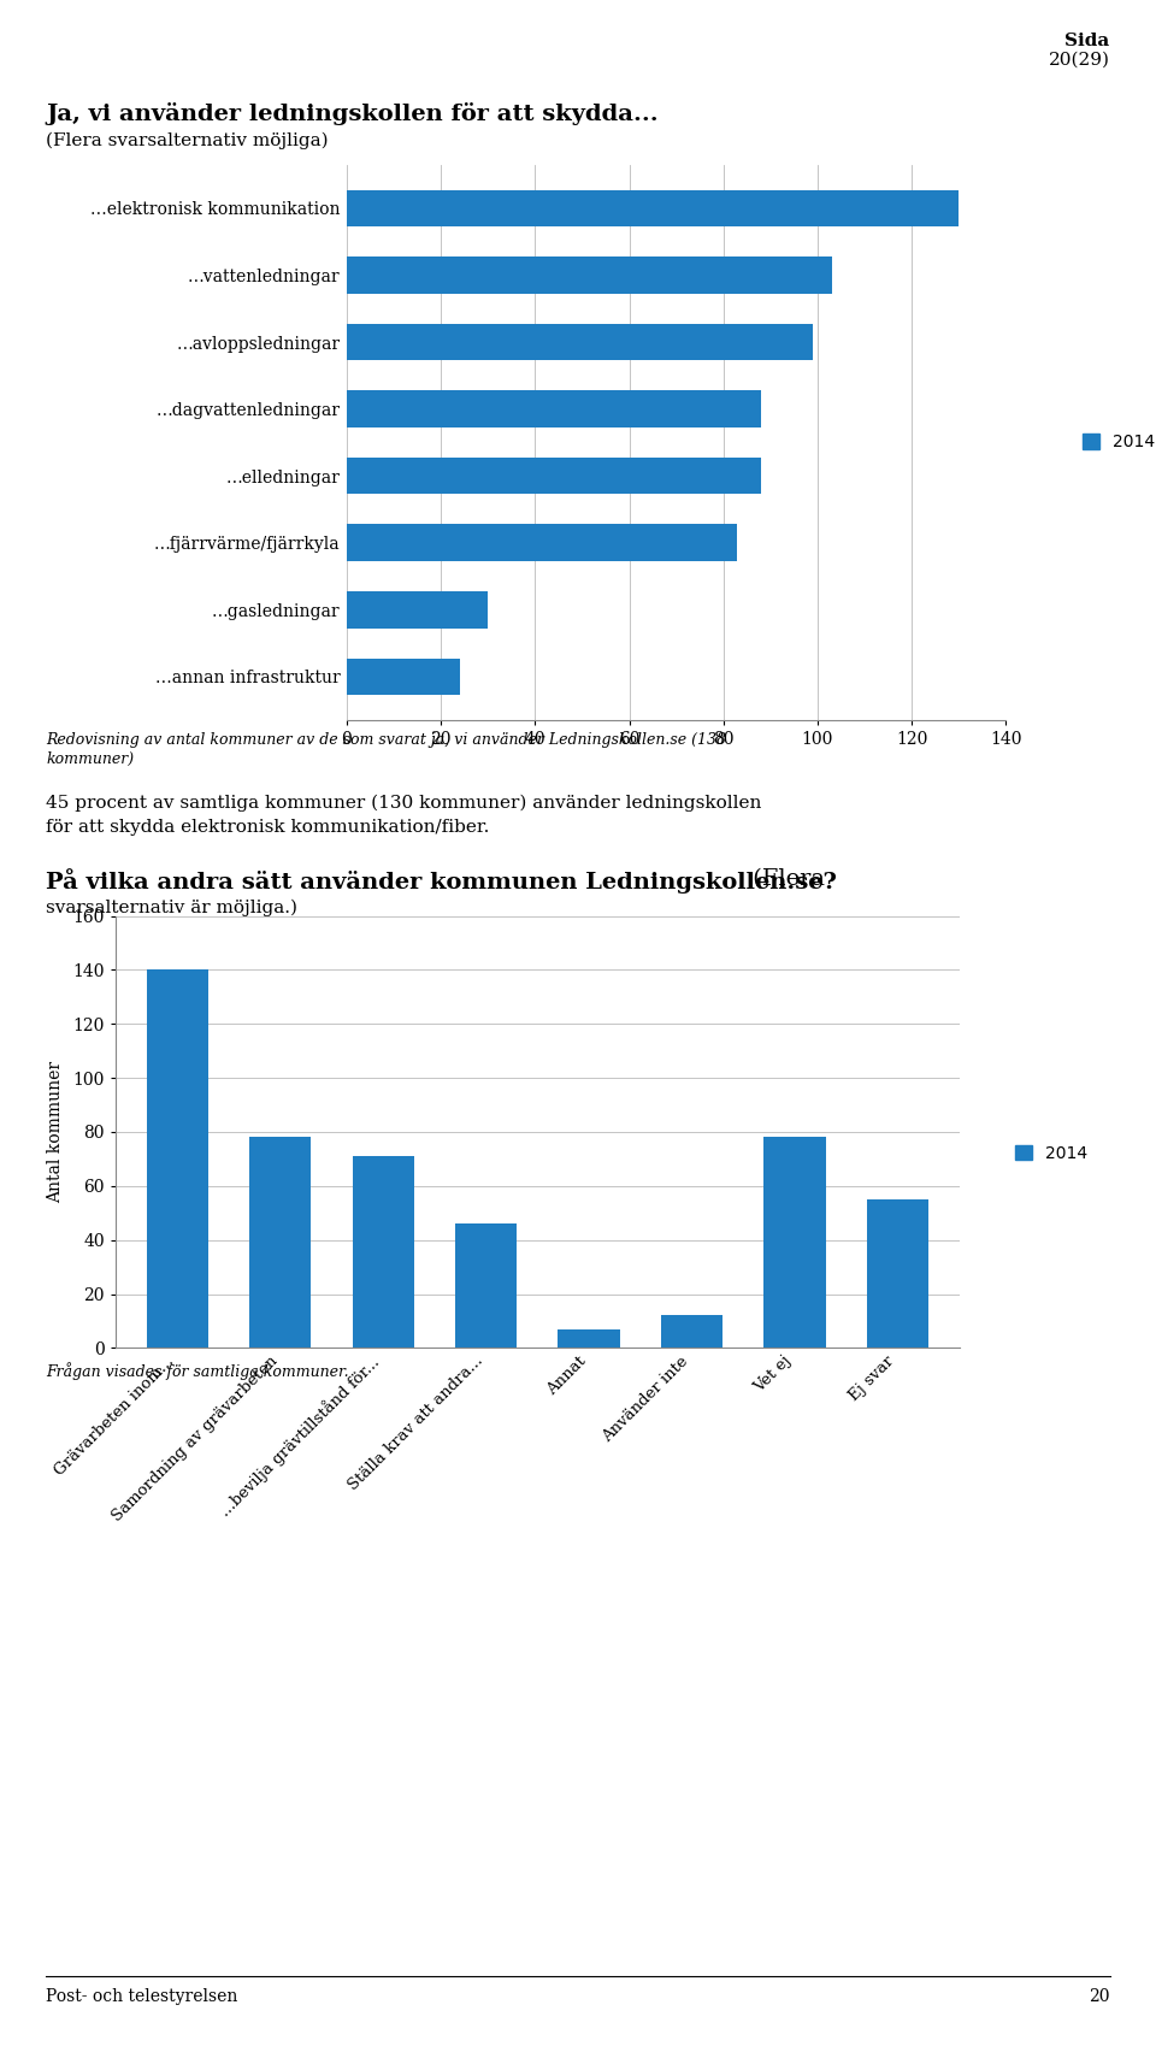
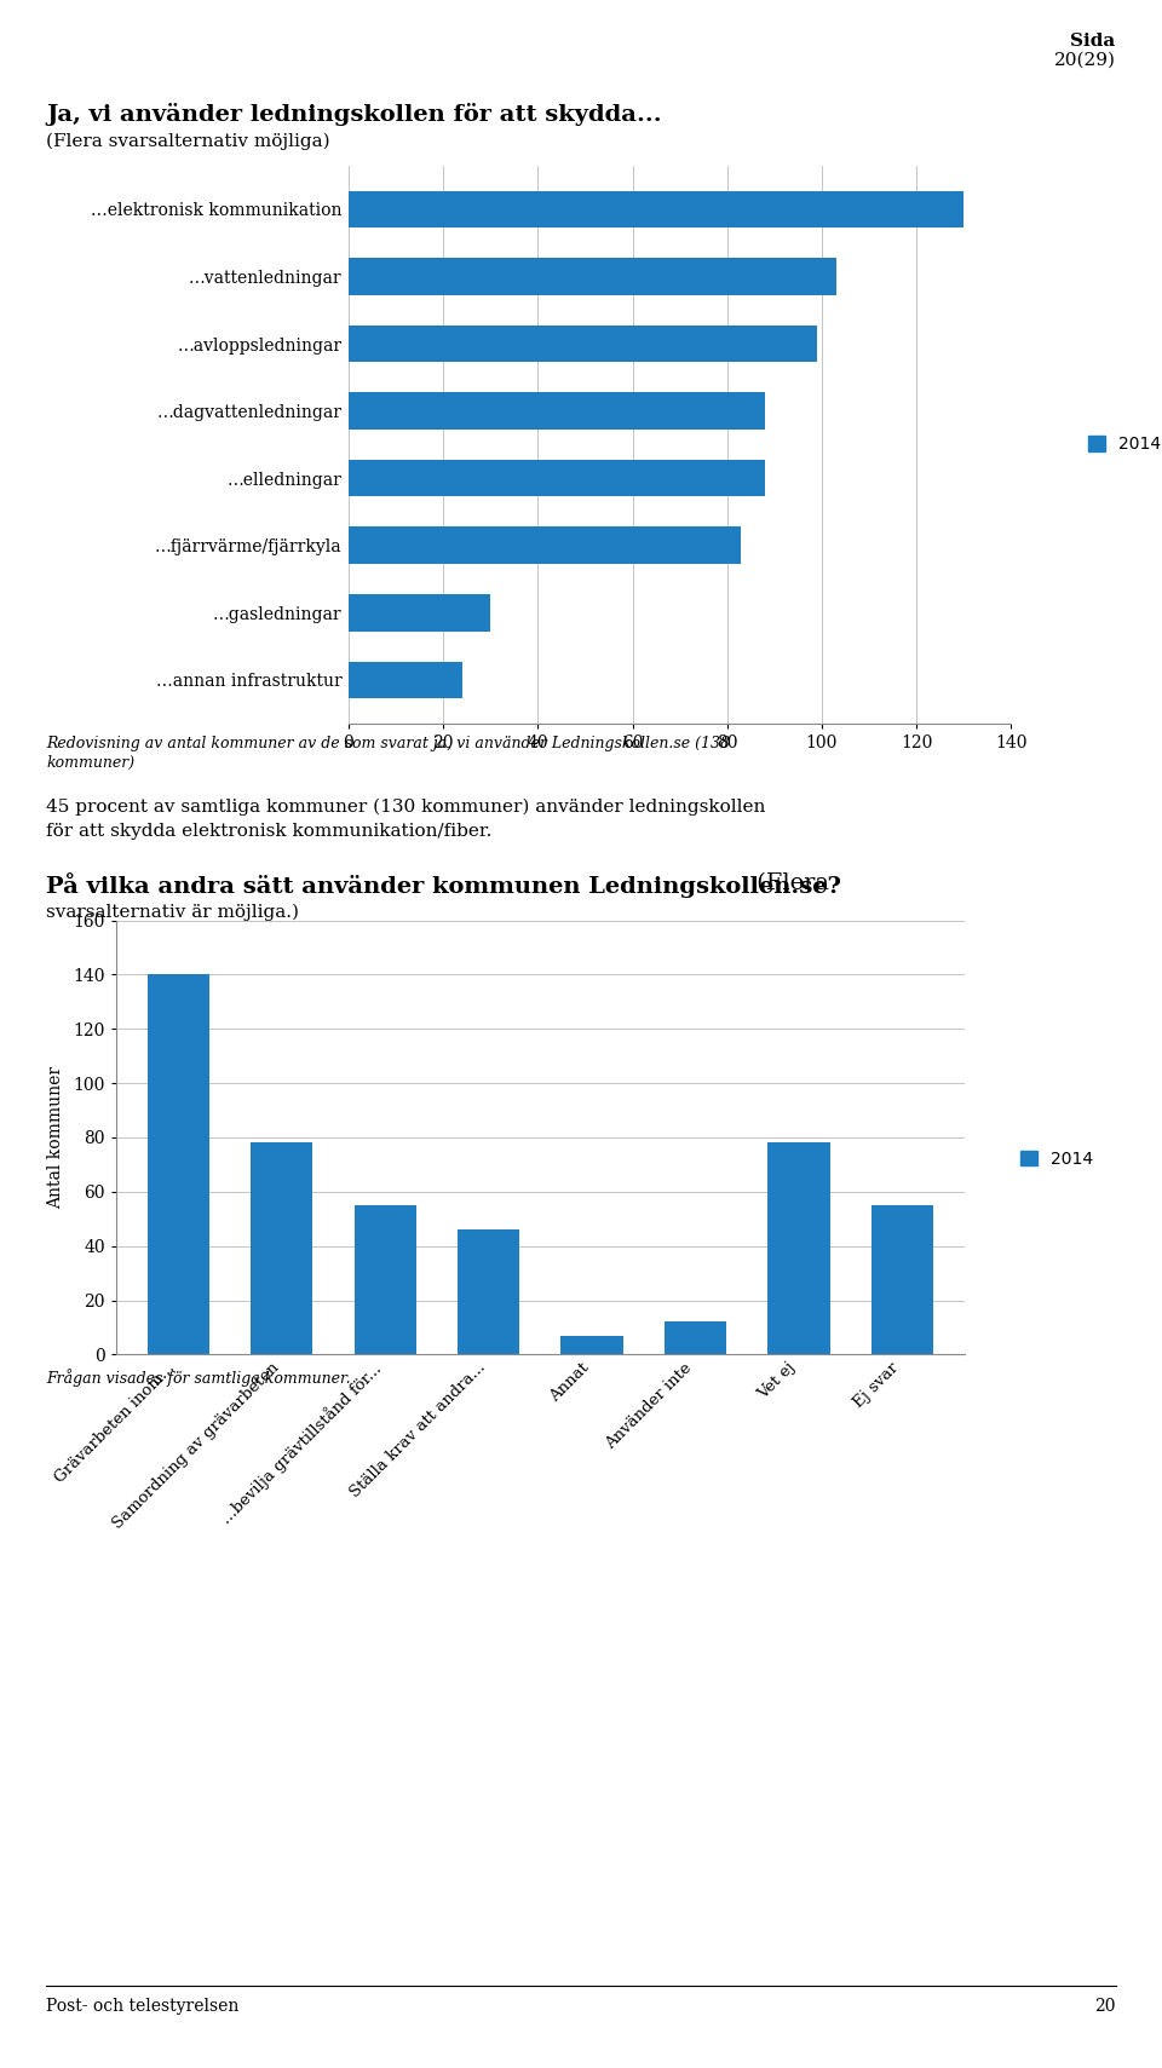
...bevilja grävtillstånd för...: 71 -> 55
